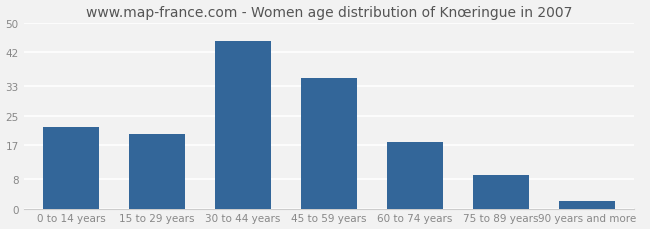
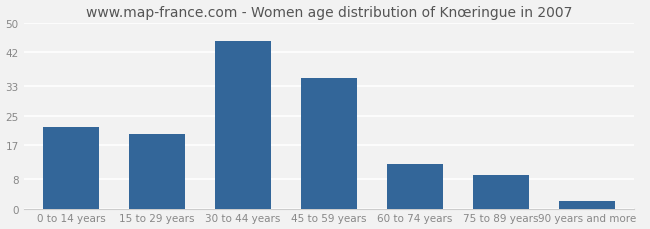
60 to 74 years: 18 -> 12
